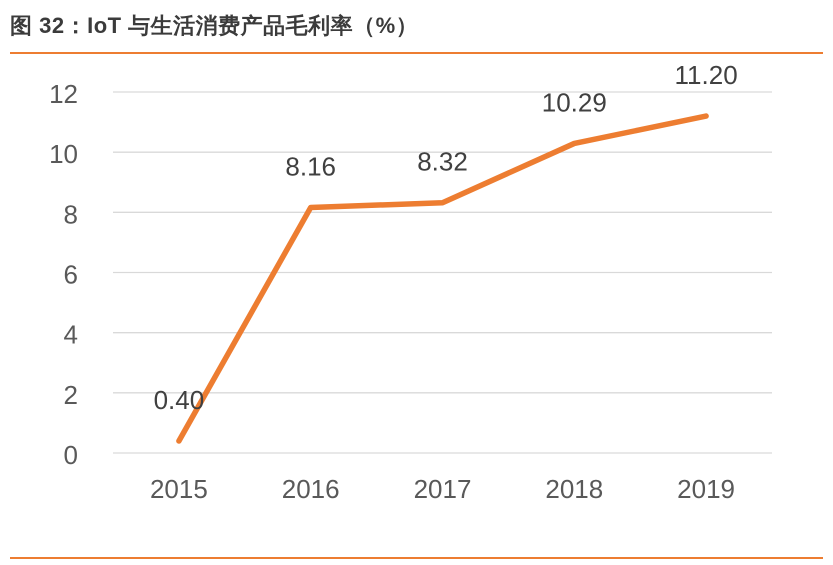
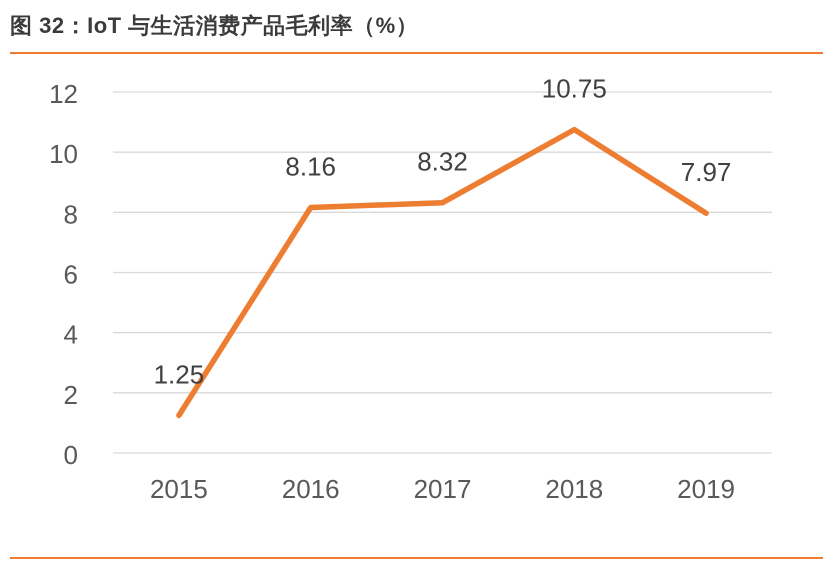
2015: 0.40 -> 1.25
2018: 10.29 -> 10.75
2019: 11.20 -> 7.97
